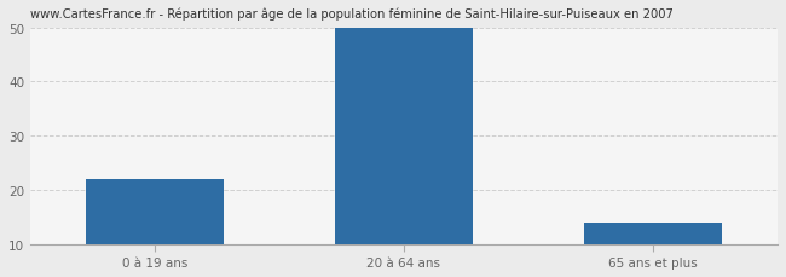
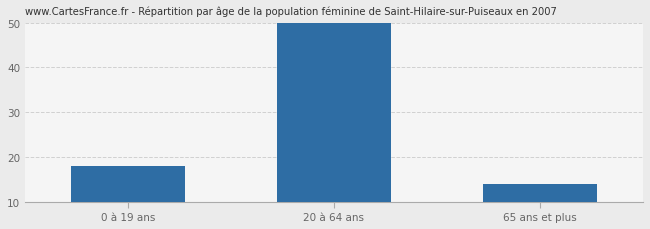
0 à 19 ans: 22 -> 18
